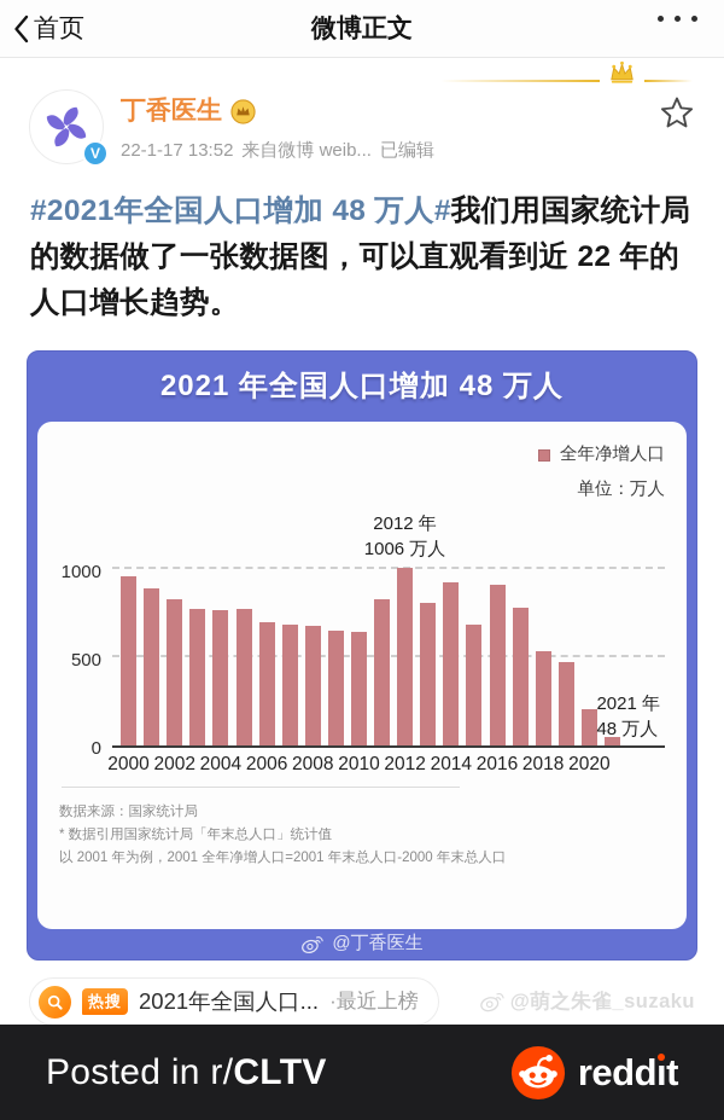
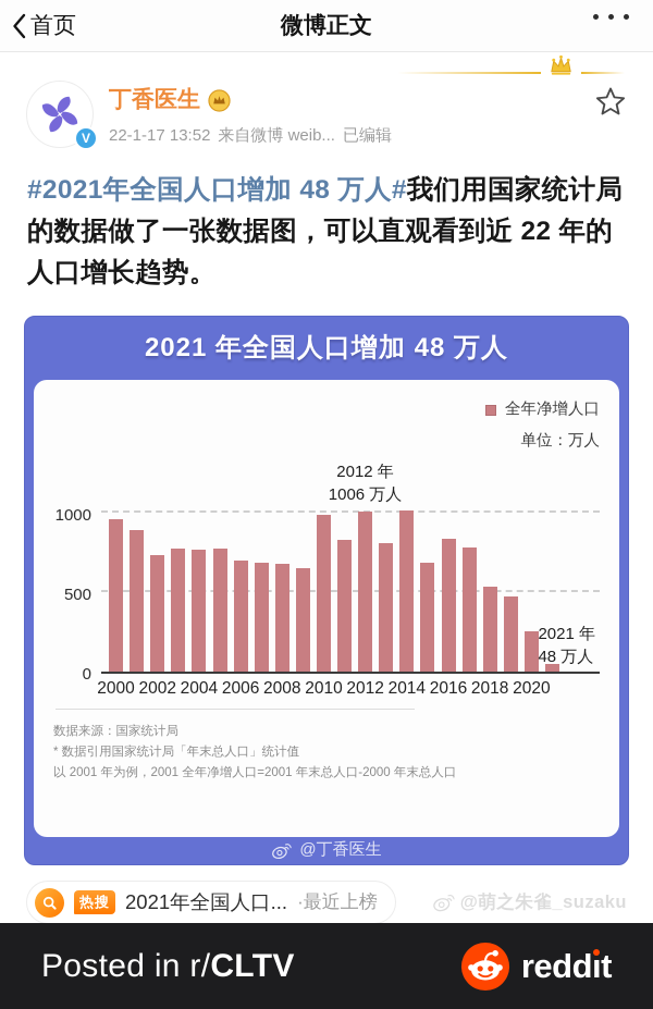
2002: 830 -> 730
2010: 640 -> 980
2014: 920 -> 1010
2016: 910 -> 830
2020: 200 -> 250
